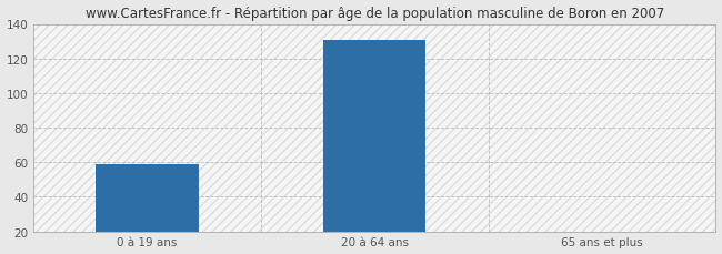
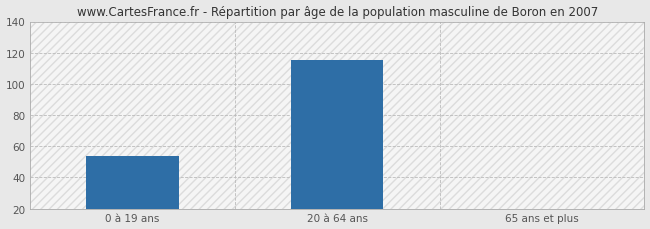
0 à 19 ans: 59 -> 54
20 à 64 ans: 131 -> 115
